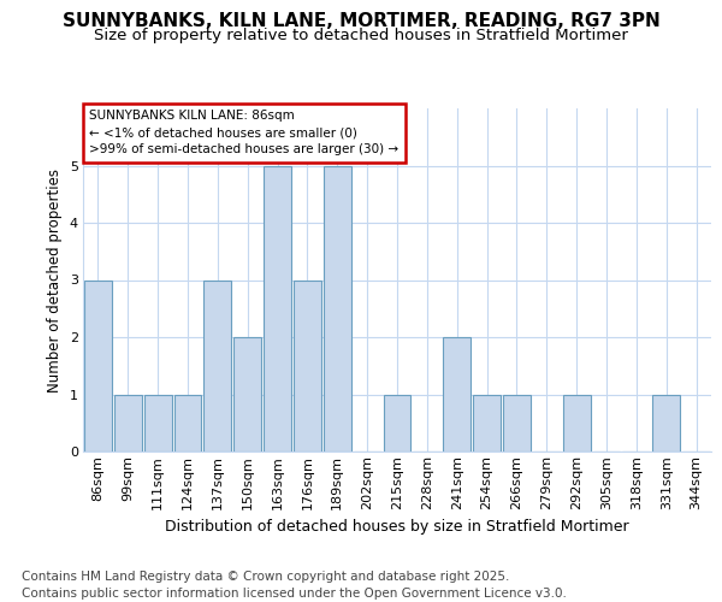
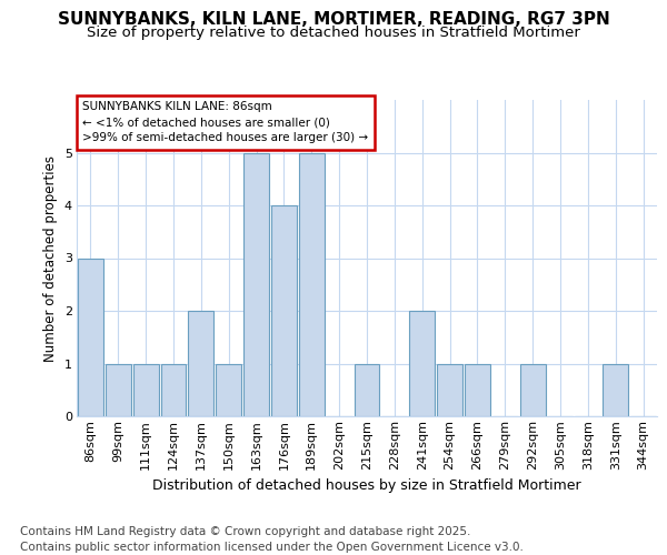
137sqm: 3 -> 2
150sqm: 2 -> 1
176sqm: 3 -> 4
